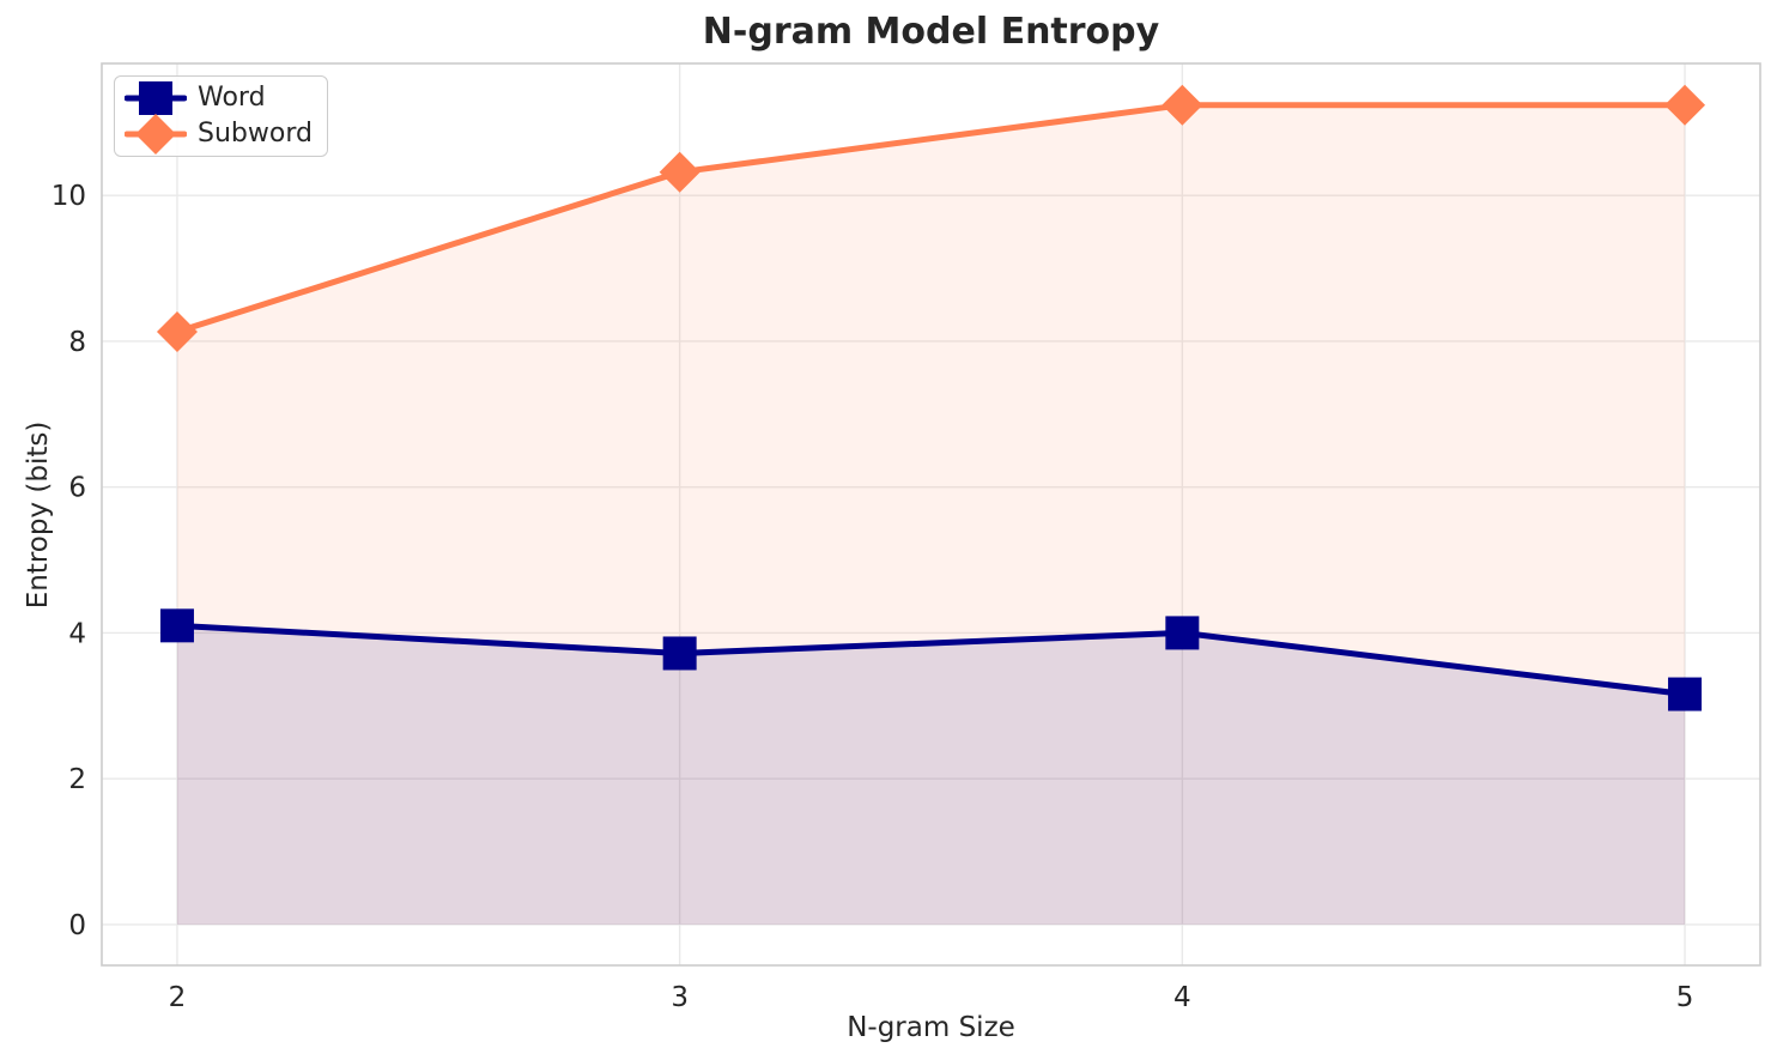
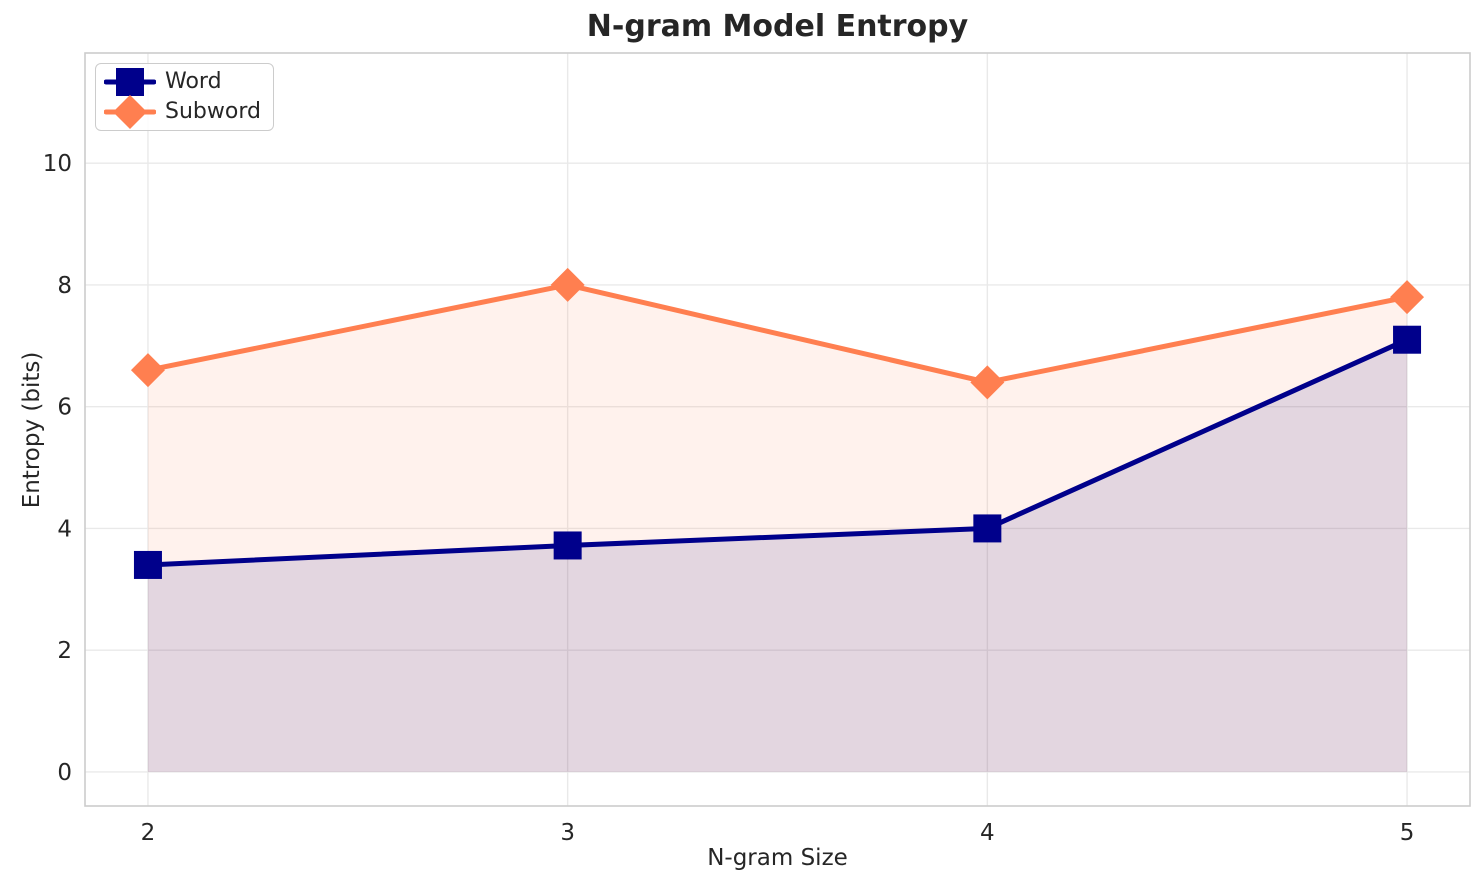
Word/2: 4.1 -> 3.4
Subword/2: 8.1 -> 6.6
Subword/3: 10.3 -> 8.0
Subword/4: 11.2 -> 6.4
Word/5: 3.2 -> 7.1
Subword/5: 11.2 -> 7.8
